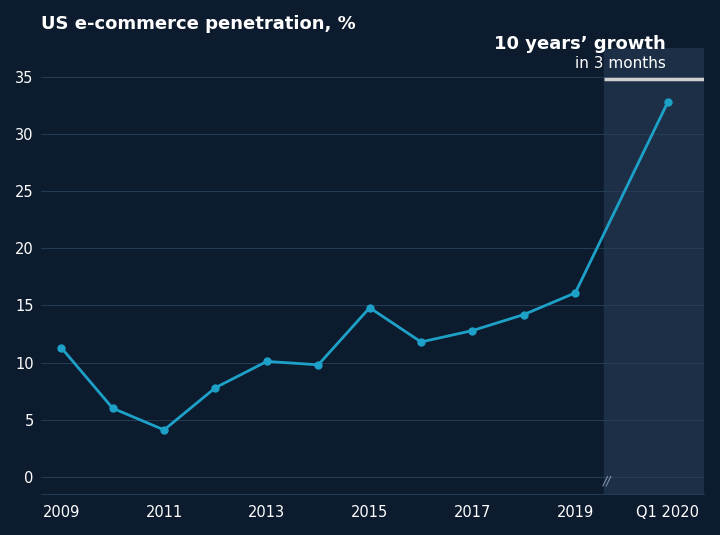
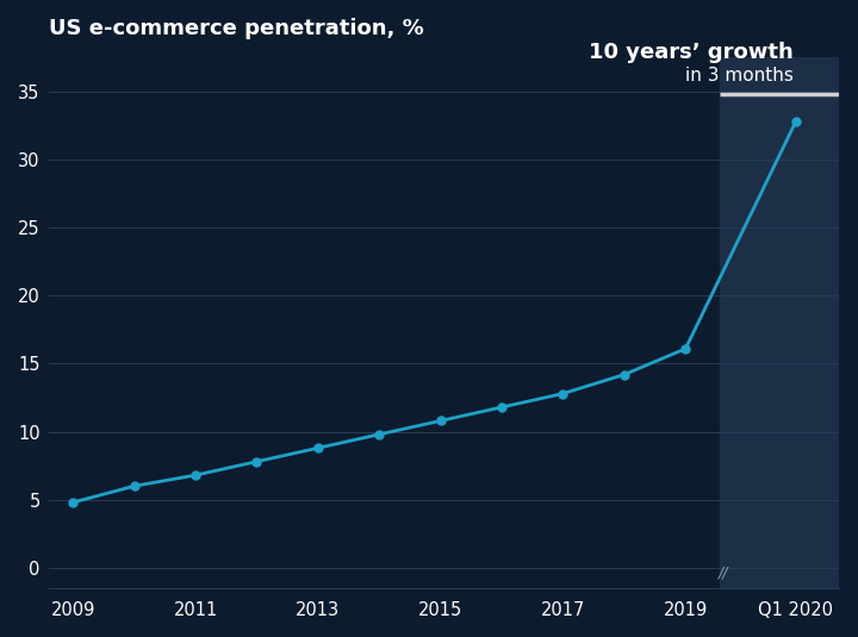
2009: 11.3 -> 4.8
2011: 4.1 -> 6.8
2013: 10.1 -> 8.8
2015: 14.8 -> 10.8
